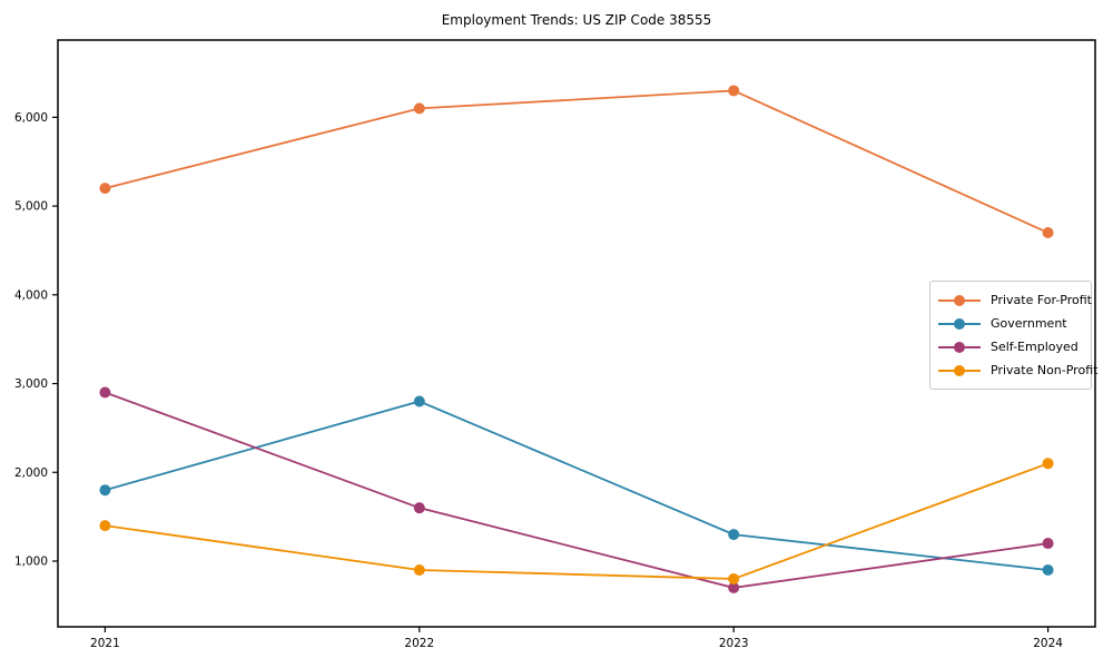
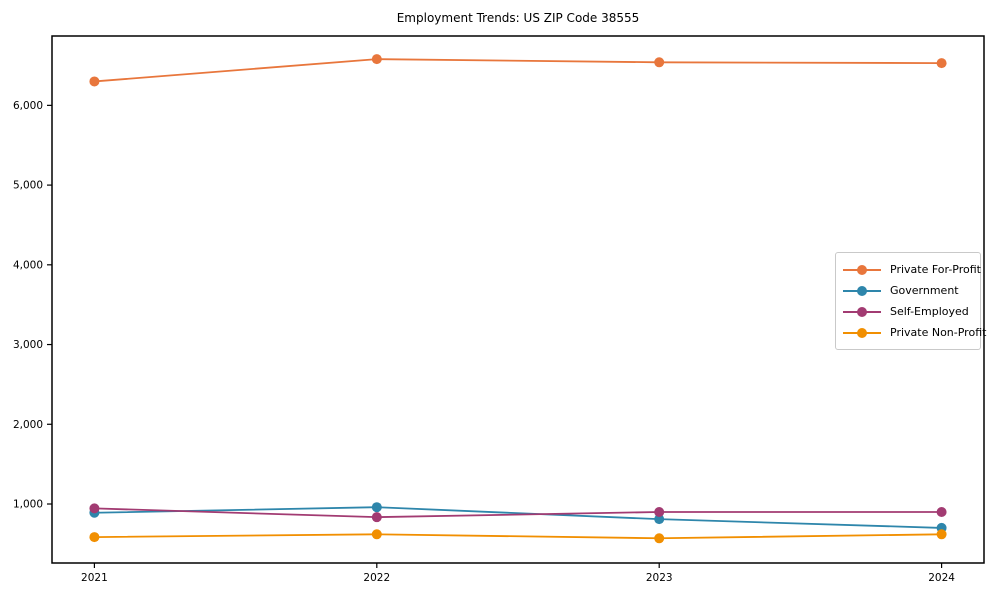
Private For-Profit/2021: 5200 -> 6300
Government/2021: 1800 -> 900
Self-Employed/2021: 2900 -> 900
Private Non-Profit/2021: 1400 -> 600
Private For-Profit/2022: 6100 -> 6600
Government/2022: 2800 -> 1000
Self-Employed/2022: 1600 -> 800
Private Non-Profit/2022: 900 -> 600
Private For-Profit/2023: 6300 -> 6500
Government/2023: 1300 -> 800
Self-Employed/2023: 700 -> 900
Private Non-Profit/2023: 800 -> 600
Private For-Profit/2024: 4700 -> 6500
Government/2024: 900 -> 700
Self-Employed/2024: 1200 -> 900
Private Non-Profit/2024: 2100 -> 600
